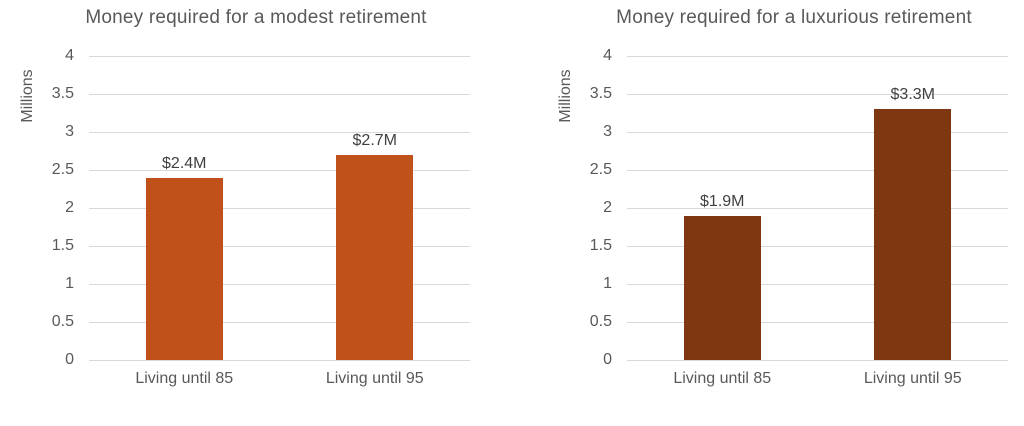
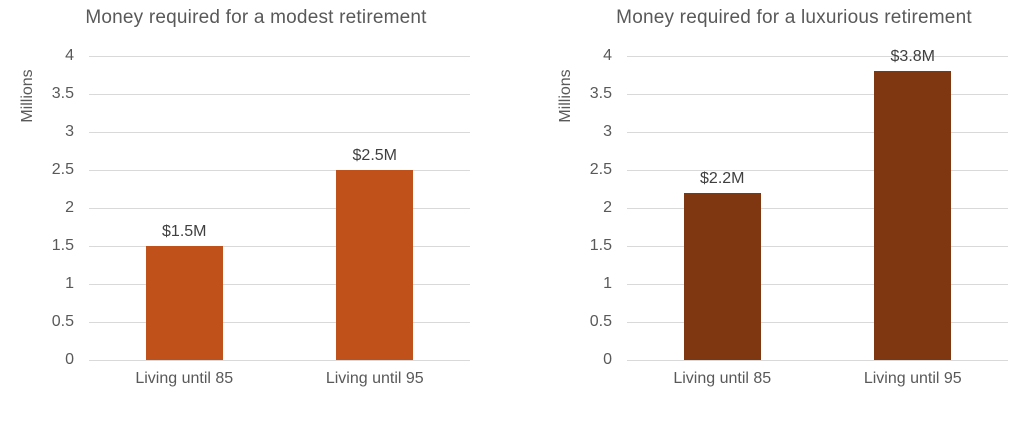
Money required for a modest retirement/Living until 85: $2.4M -> $1.5M
Money required for a modest retirement/Living until 95: $2.7M -> $2.5M
Money required for a luxurious retirement/Living until 85: $1.9M -> $2.2M
Money required for a luxurious retirement/Living until 95: $3.3M -> $3.8M
